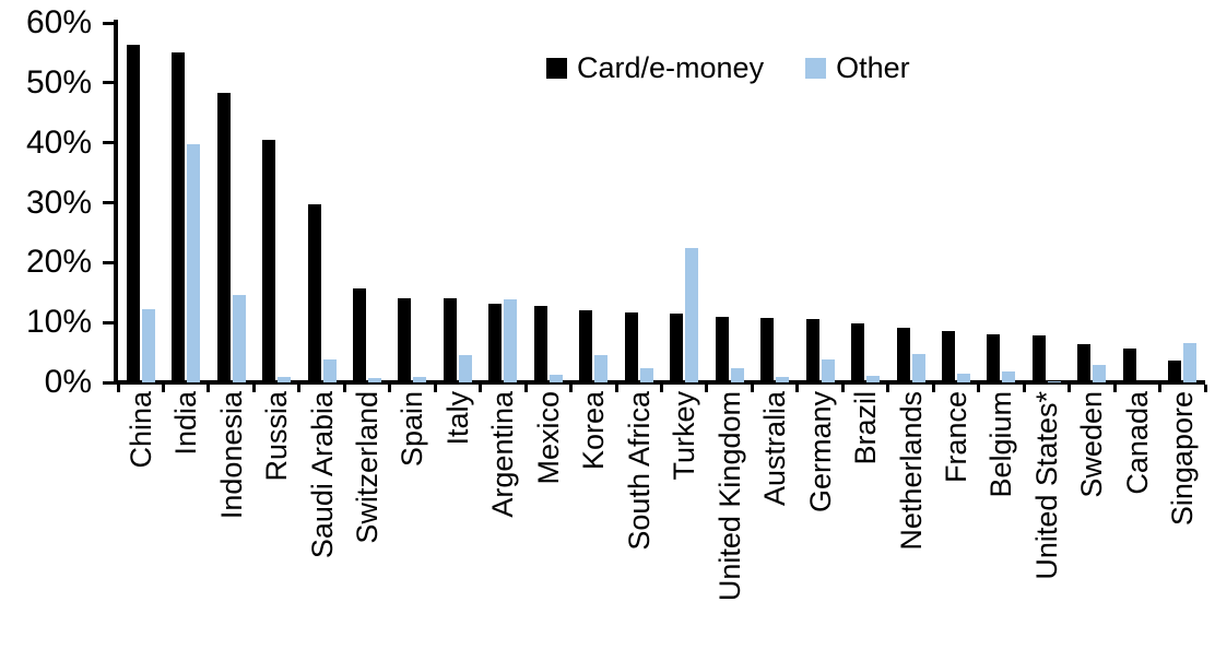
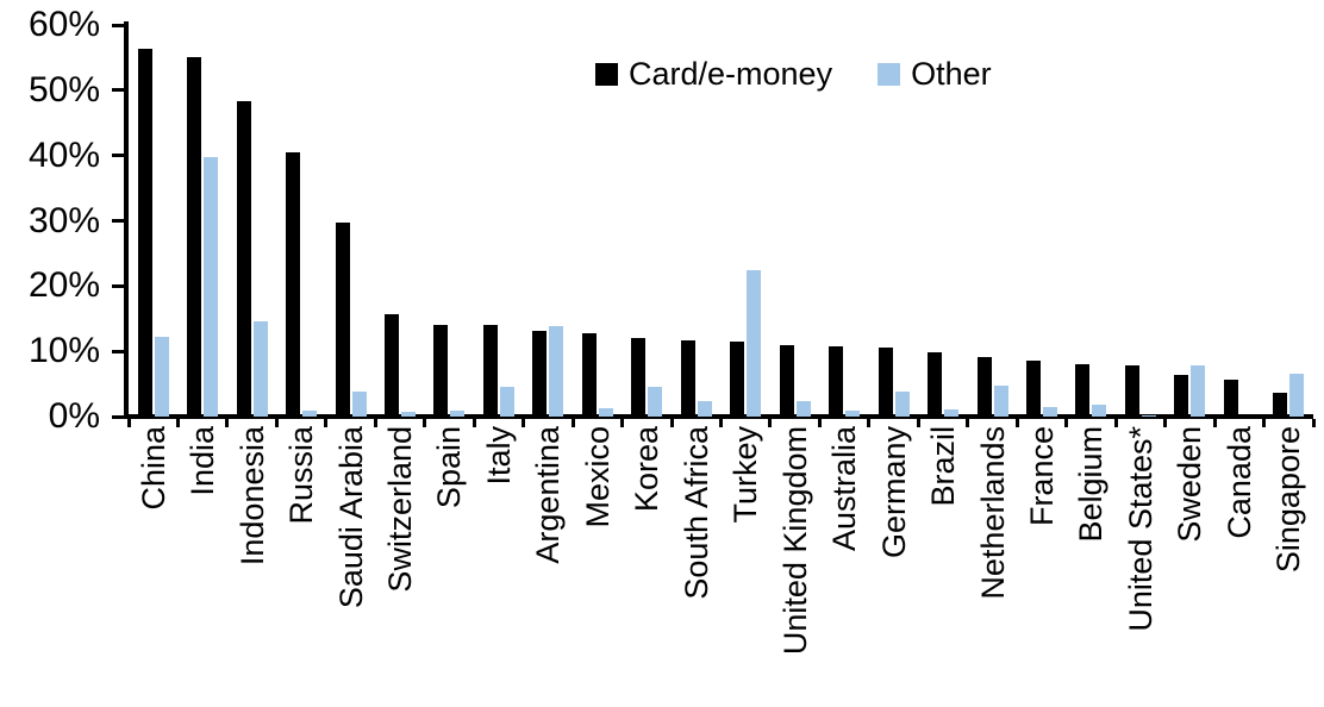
Other/Sweden: 3% -> 8%
